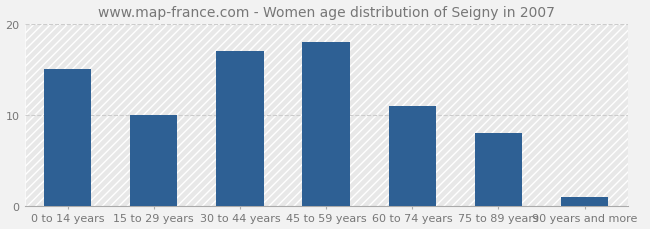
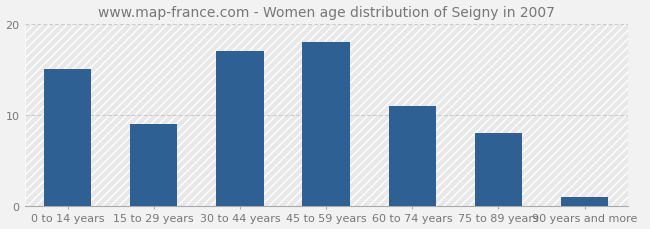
15 to 29 years: 10 -> 9
